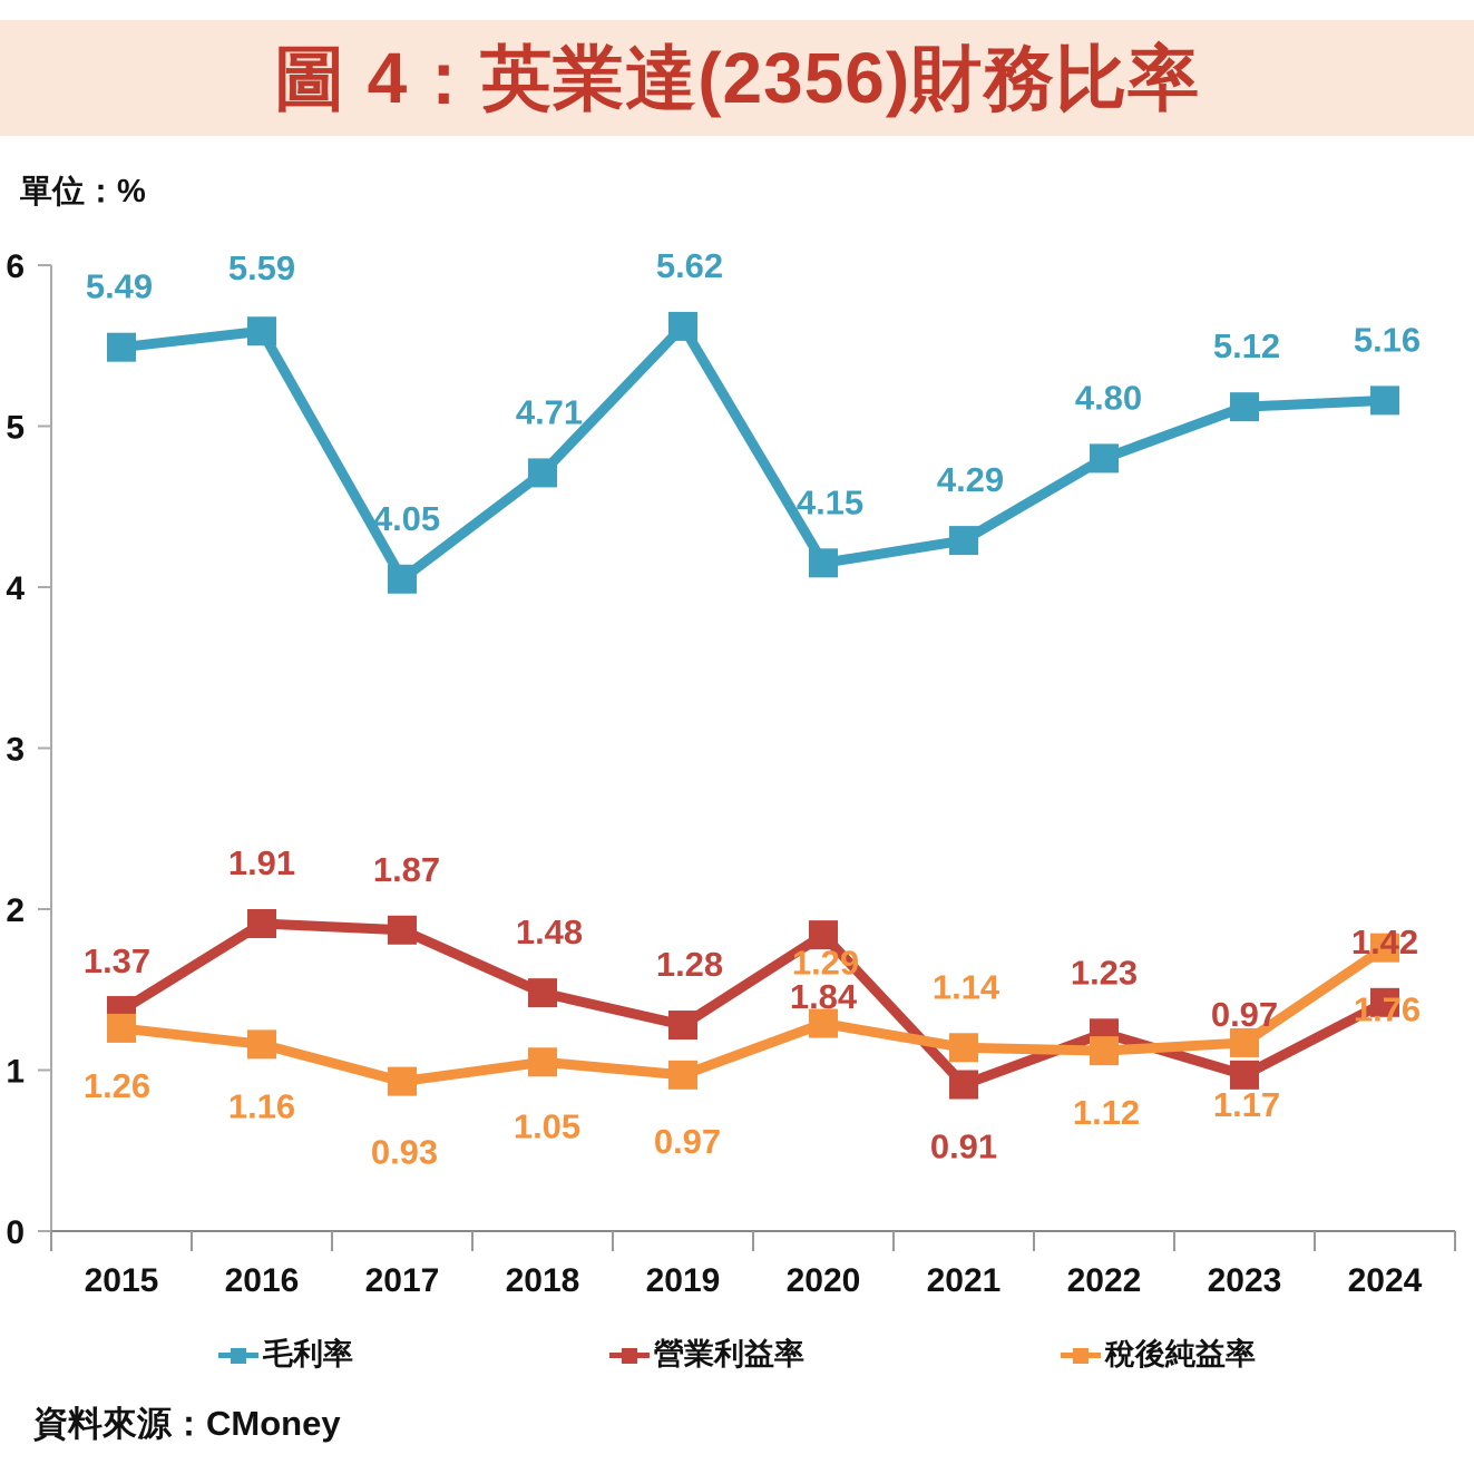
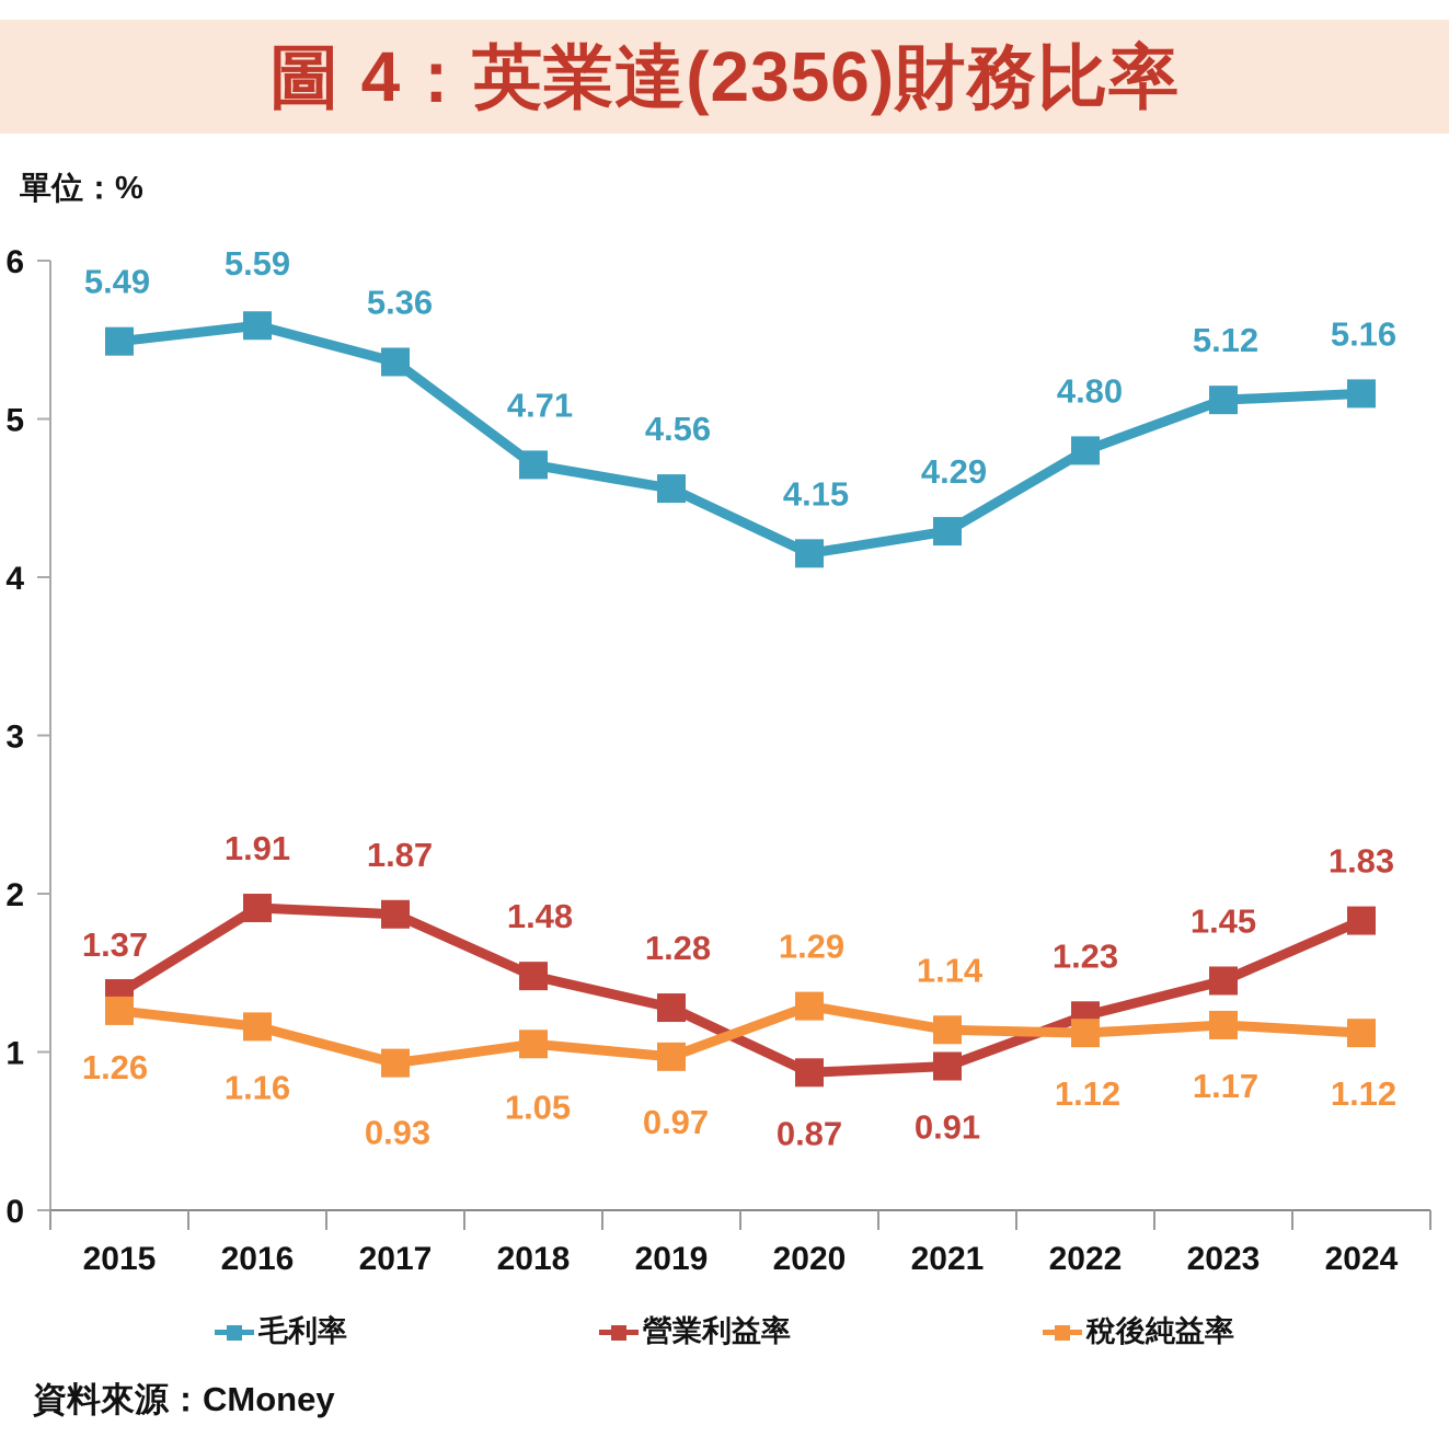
毛利率/2017: 4.05 -> 5.36
毛利率/2019: 5.62 -> 4.56
營業利益率/2020: 1.84 -> 0.87
營業利益率/2023: 0.97 -> 1.45
營業利益率/2024: 1.42 -> 1.83
稅後純益率/2024: 1.76 -> 1.12
